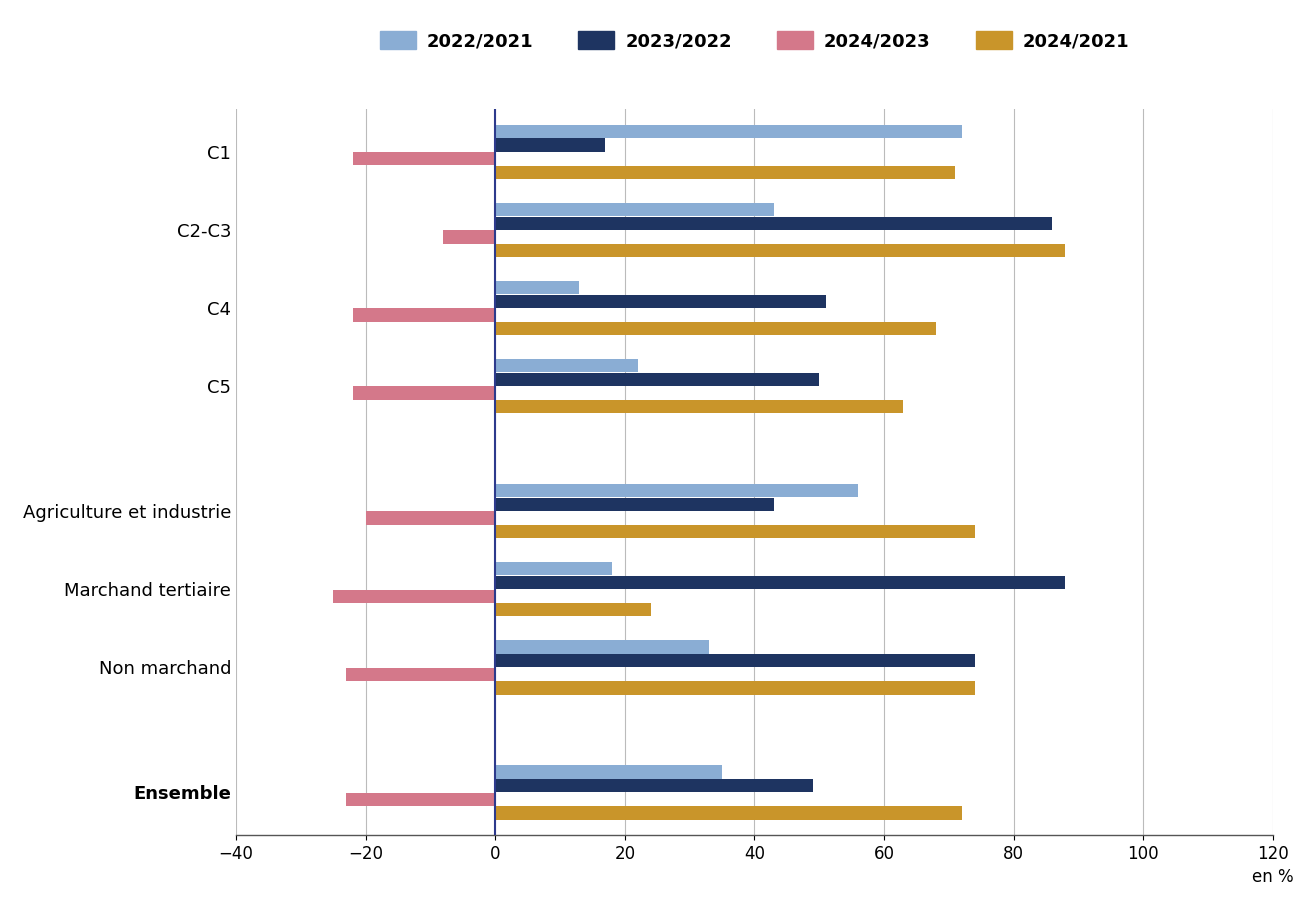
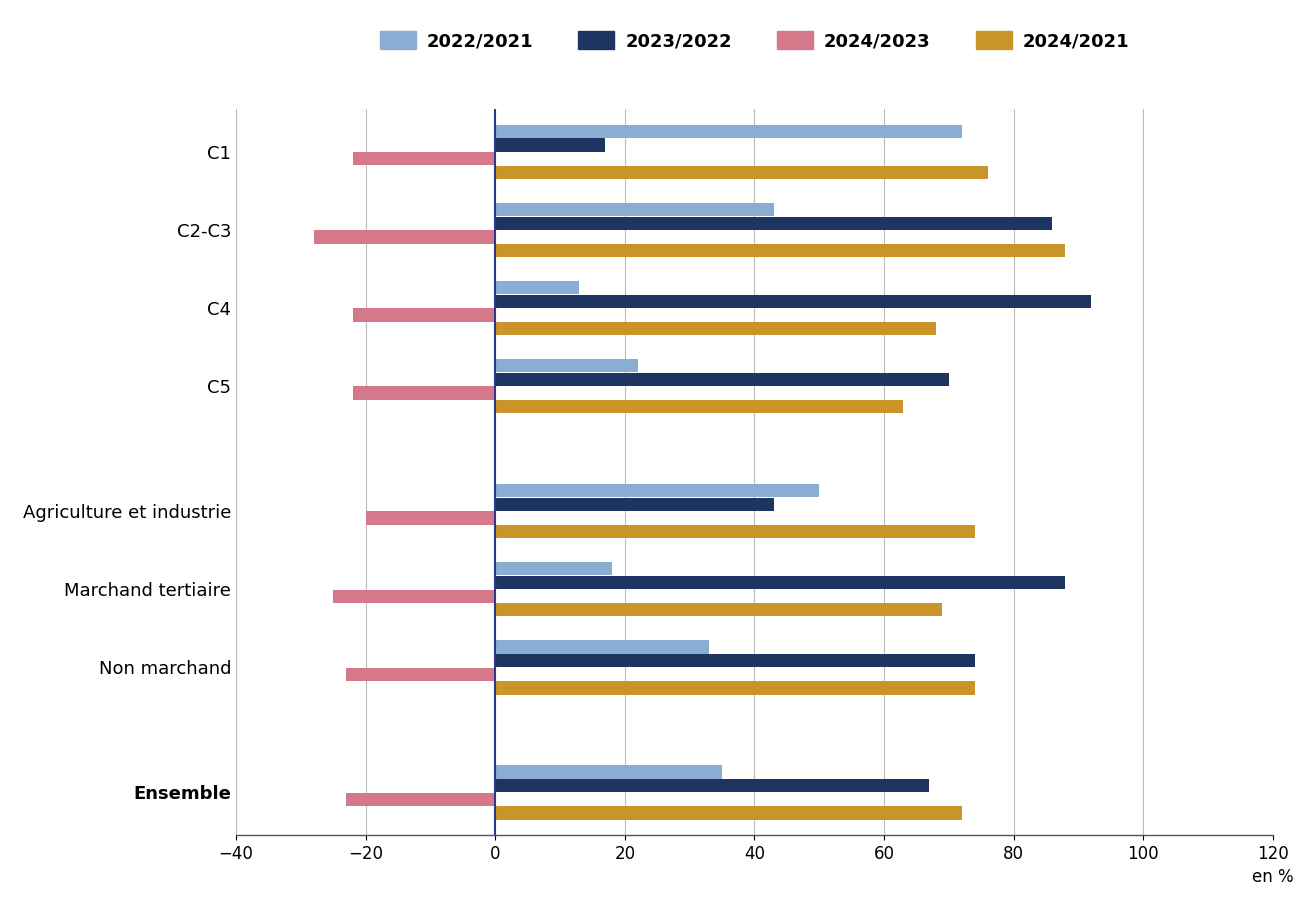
2024/2021/C1: 71 -> 76
2024/2023/C2-C3: -8 -> -28
2023/2022/C4: 51 -> 92
2023/2022/C5: 50 -> 70
2022/2021/Agriculture et industrie: 56 -> 50
2024/2021/Marchand tertiaire: 24 -> 69
2023/2022/Ensemble: 49 -> 67
